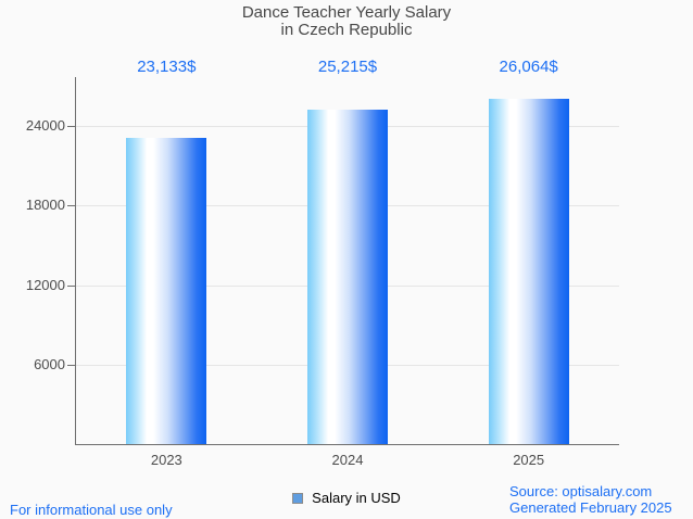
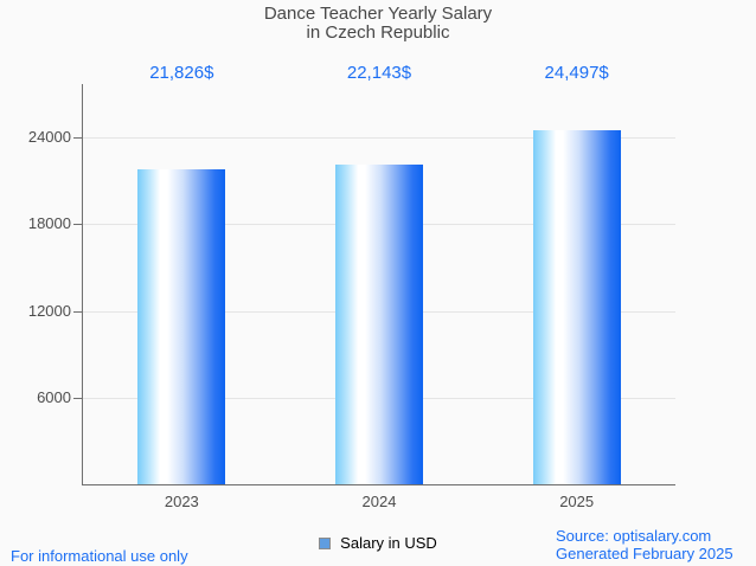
2023: 23,133 -> 21,826
2024: 25,215 -> 22,143
2025: 26,064 -> 24,497
